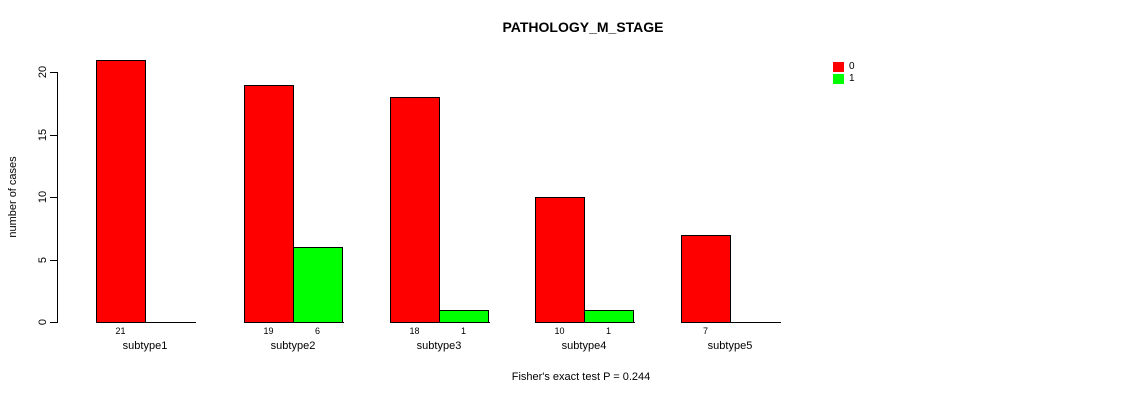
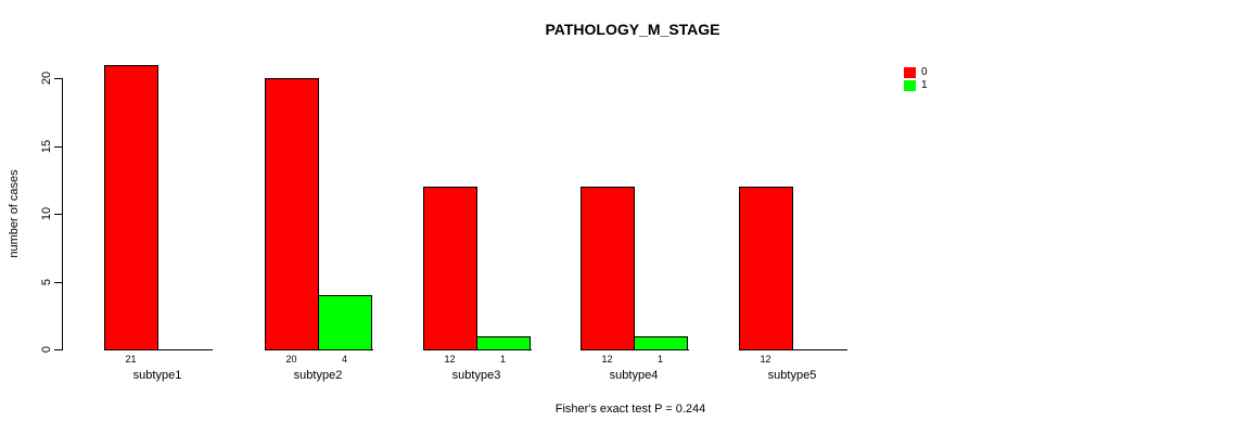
0/subtype2: 19 -> 20
1/subtype2: 6 -> 4
0/subtype3: 18 -> 12
0/subtype4: 10 -> 12
0/subtype5: 7 -> 12
